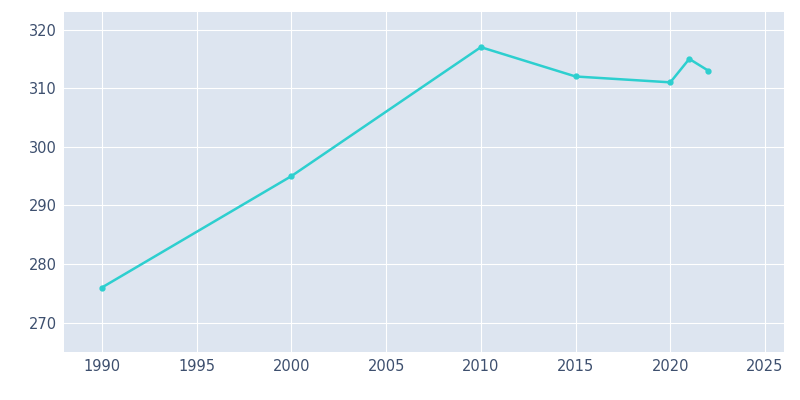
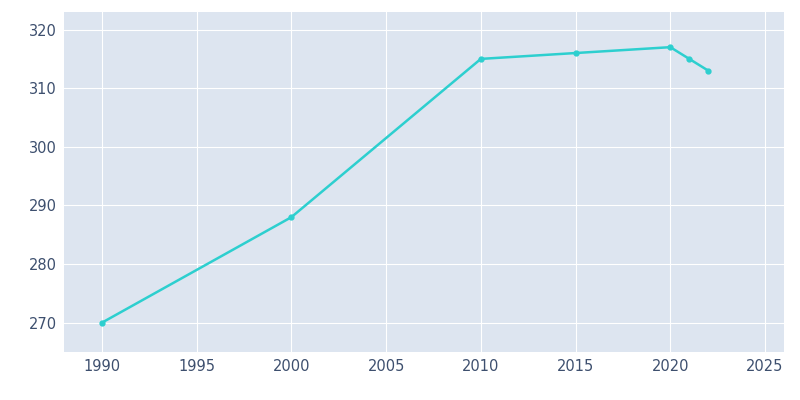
1990: 276 -> 270
2000: 295 -> 288
2010: 317 -> 315
2015: 312 -> 316
2020: 311 -> 317
